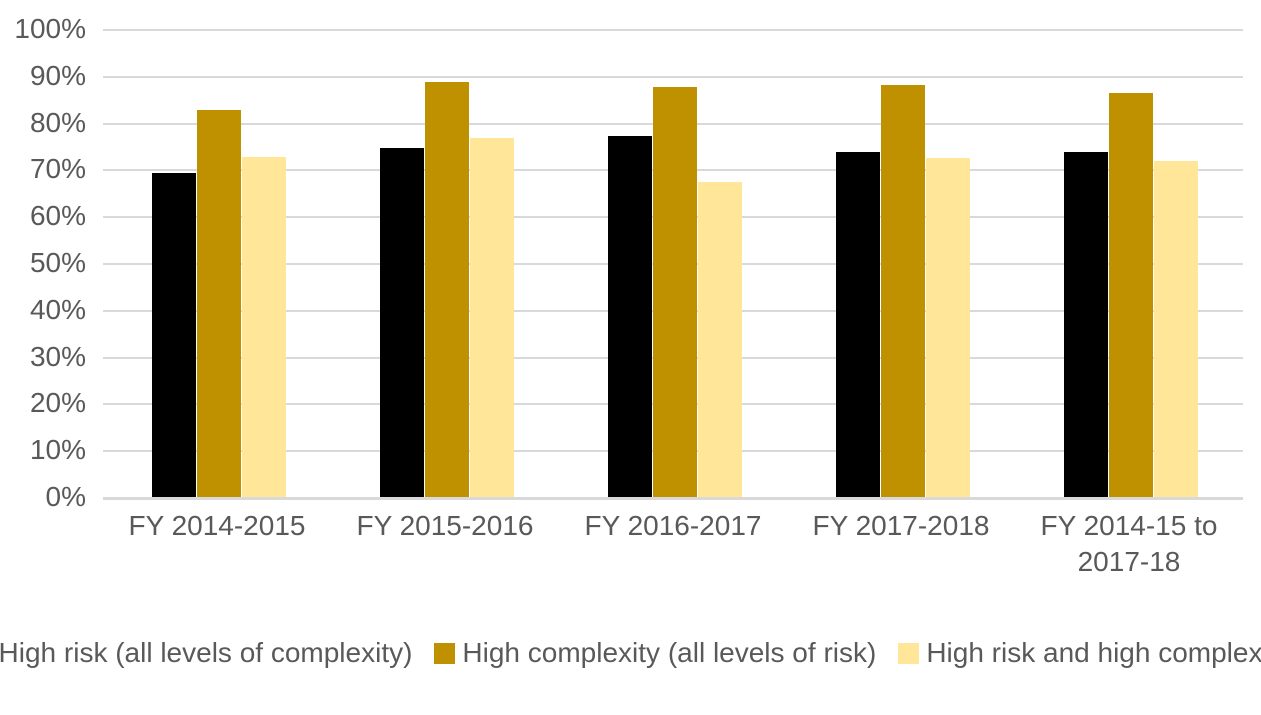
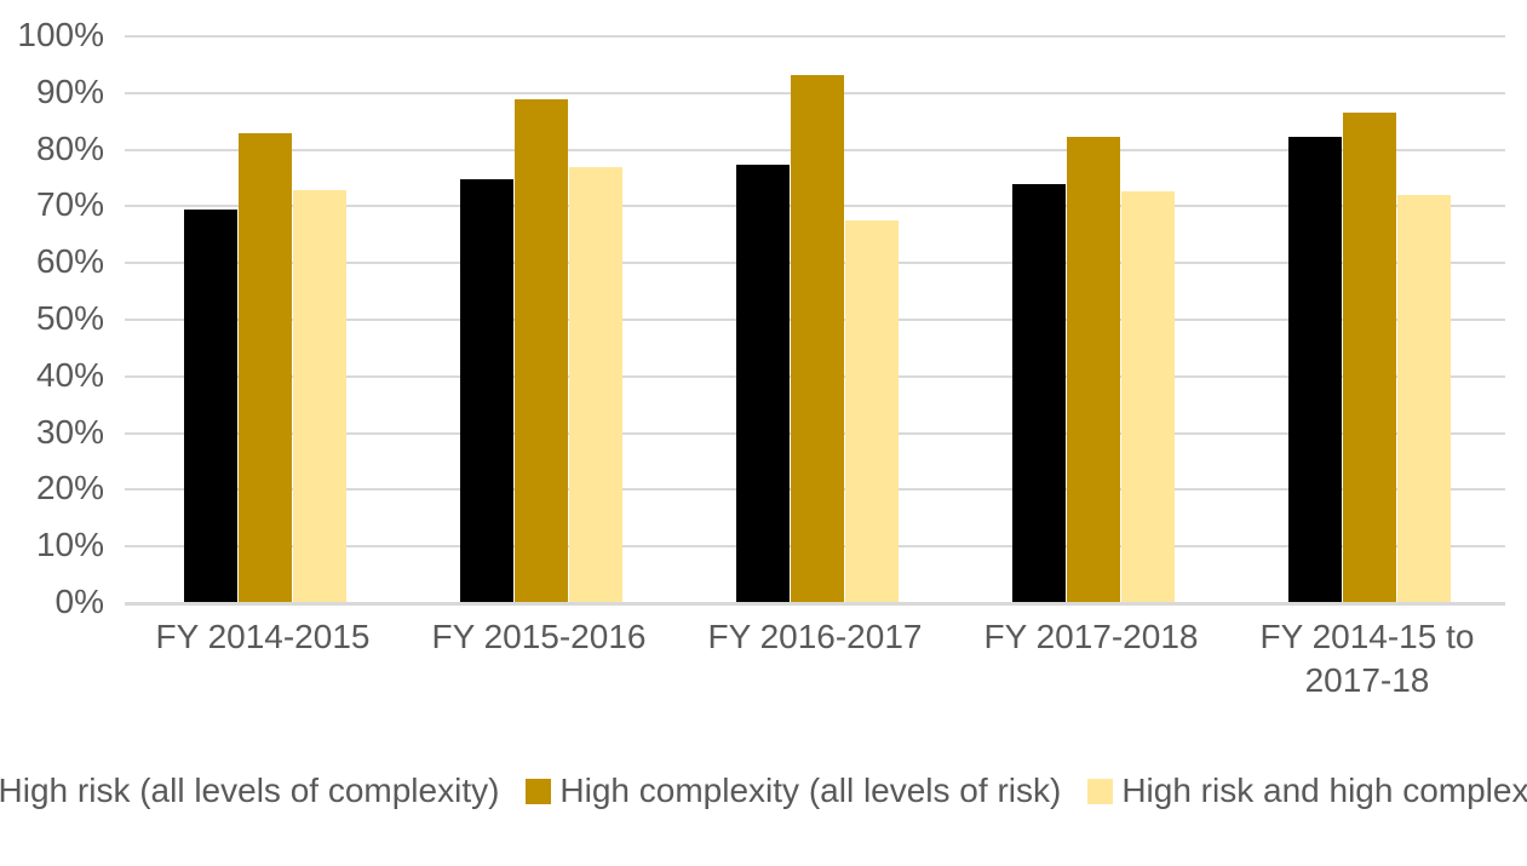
High complexity (all levels of risk)/FY 2016-2017: 88% -> 93%
High complexity (all levels of risk)/FY 2017-2018: 88% -> 82%
High risk (all levels of complexity)/FY 2014-15 to 2017-18: 74% -> 82%
